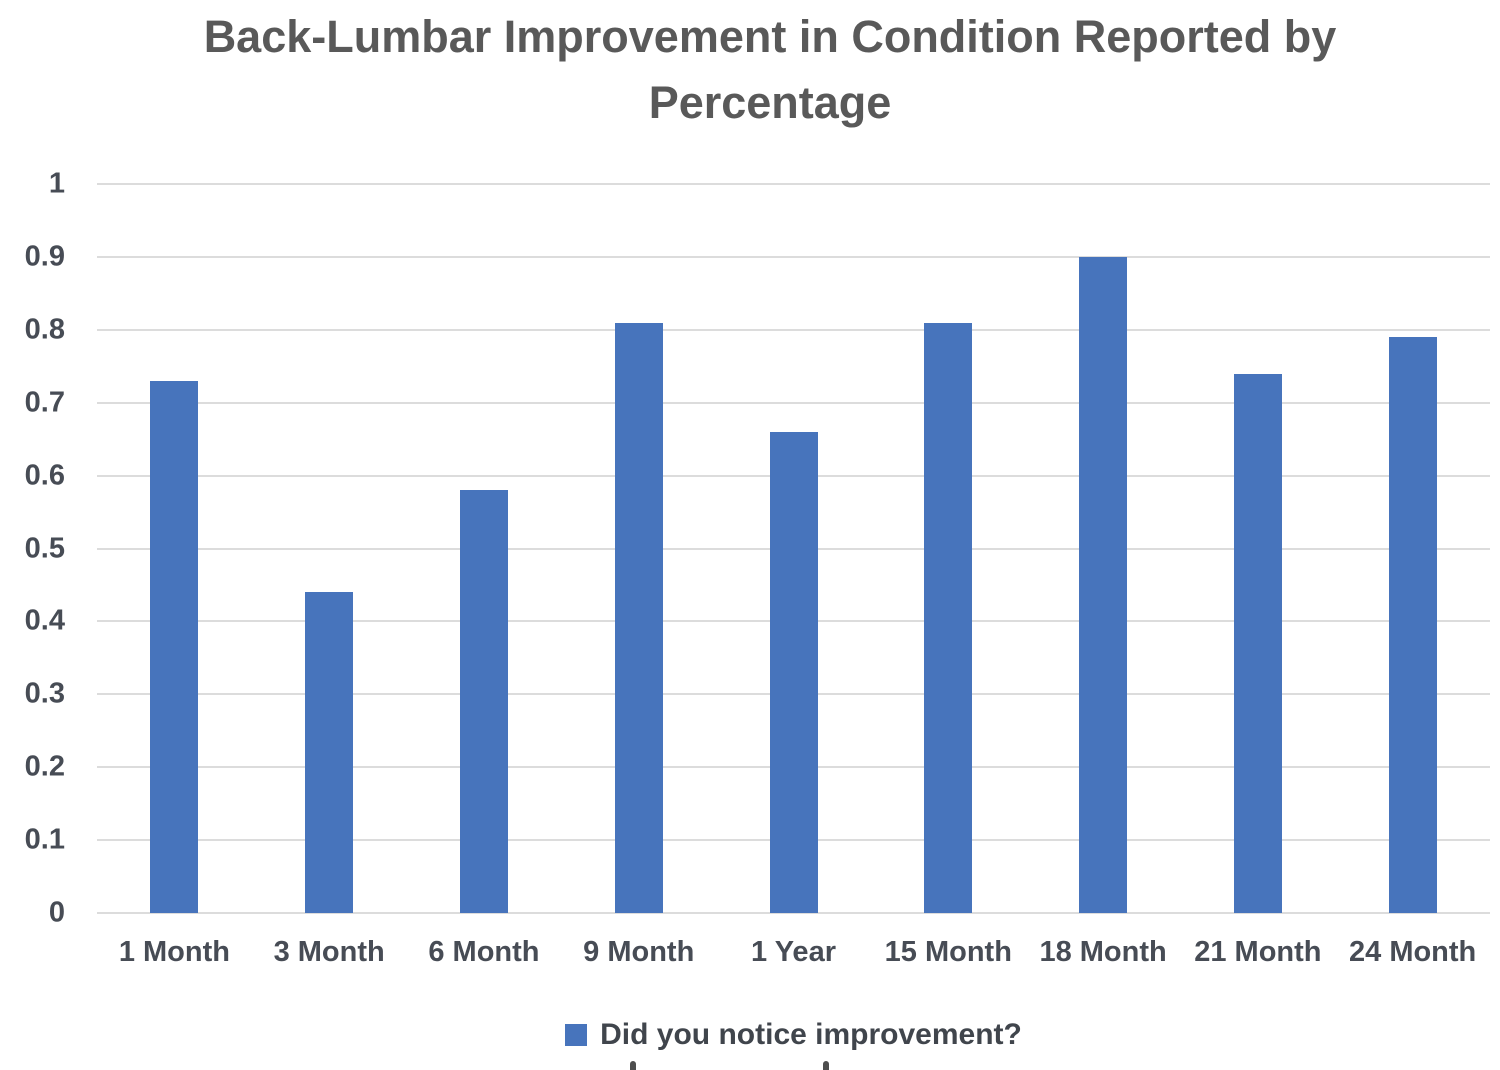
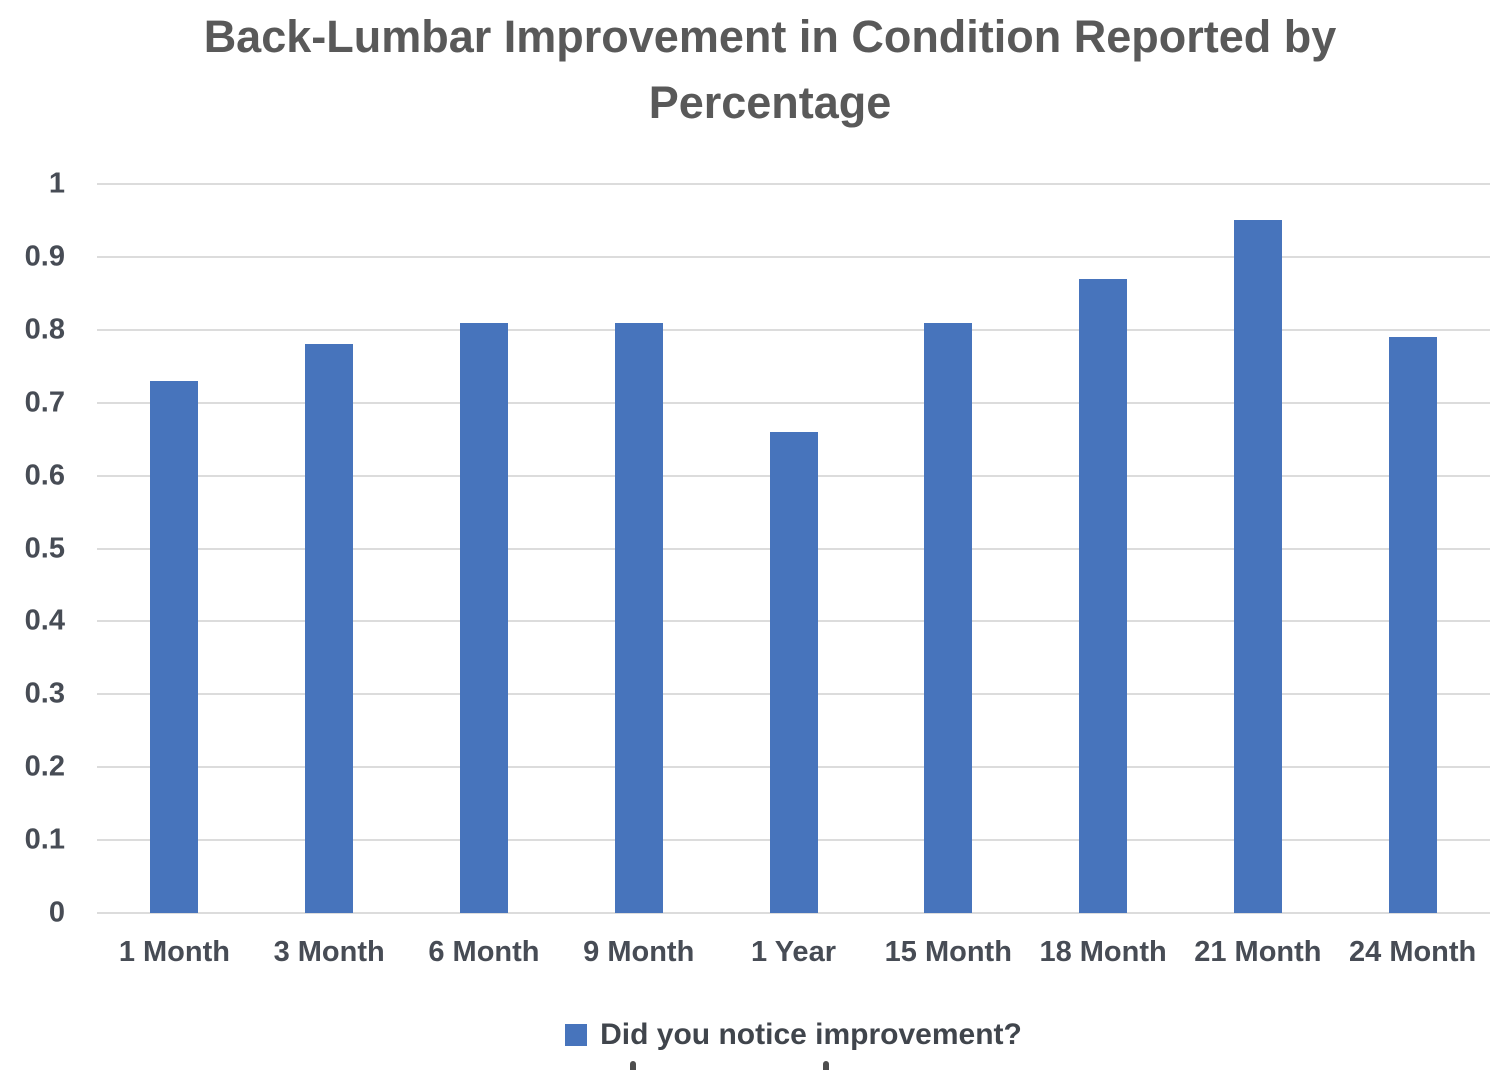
3 Month: 0.44 -> 0.78
6 Month: 0.58 -> 0.81
18 Month: 0.90 -> 0.87
21 Month: 0.74 -> 0.95
